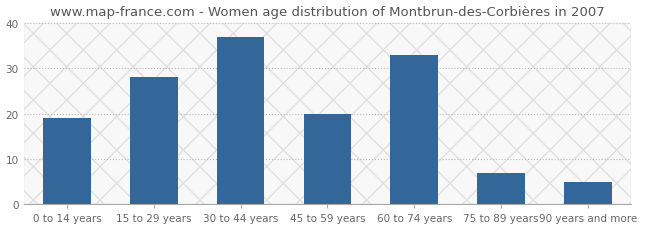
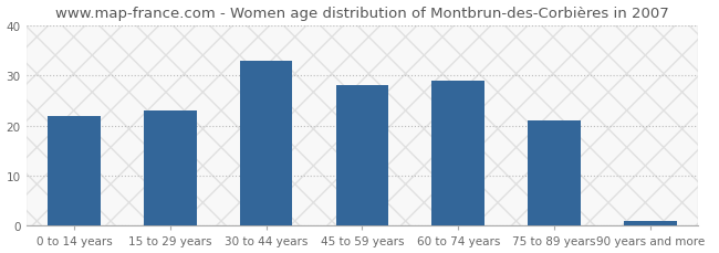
0 to 14 years: 19 -> 22
15 to 29 years: 28 -> 23
30 to 44 years: 37 -> 33
45 to 59 years: 20 -> 28
60 to 74 years: 33 -> 29
75 to 89 years: 7 -> 21
90 years and more: 5 -> 1
